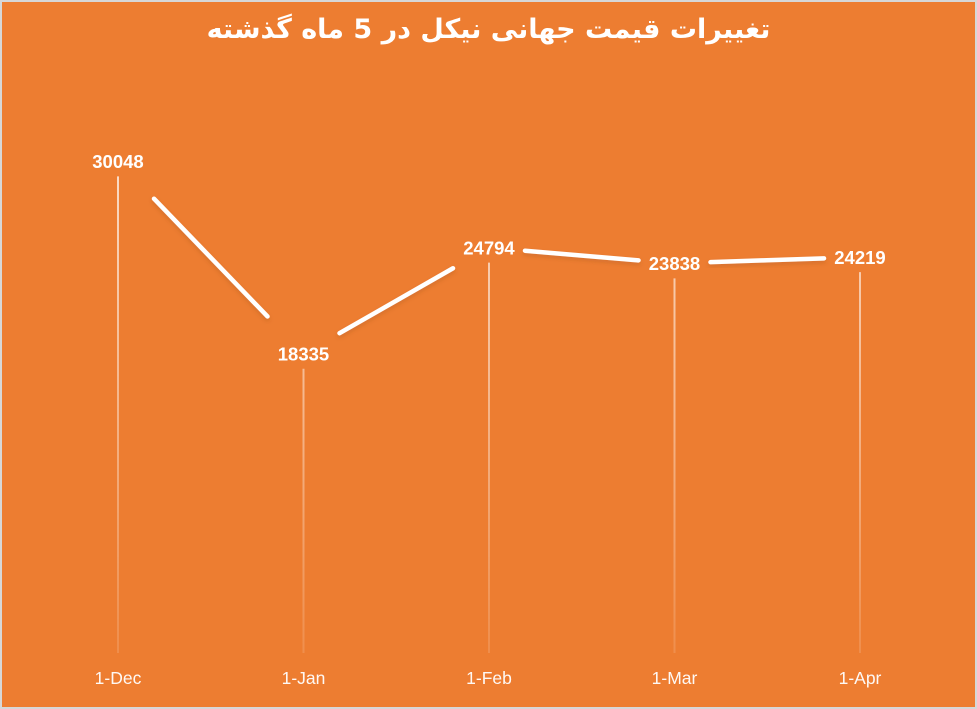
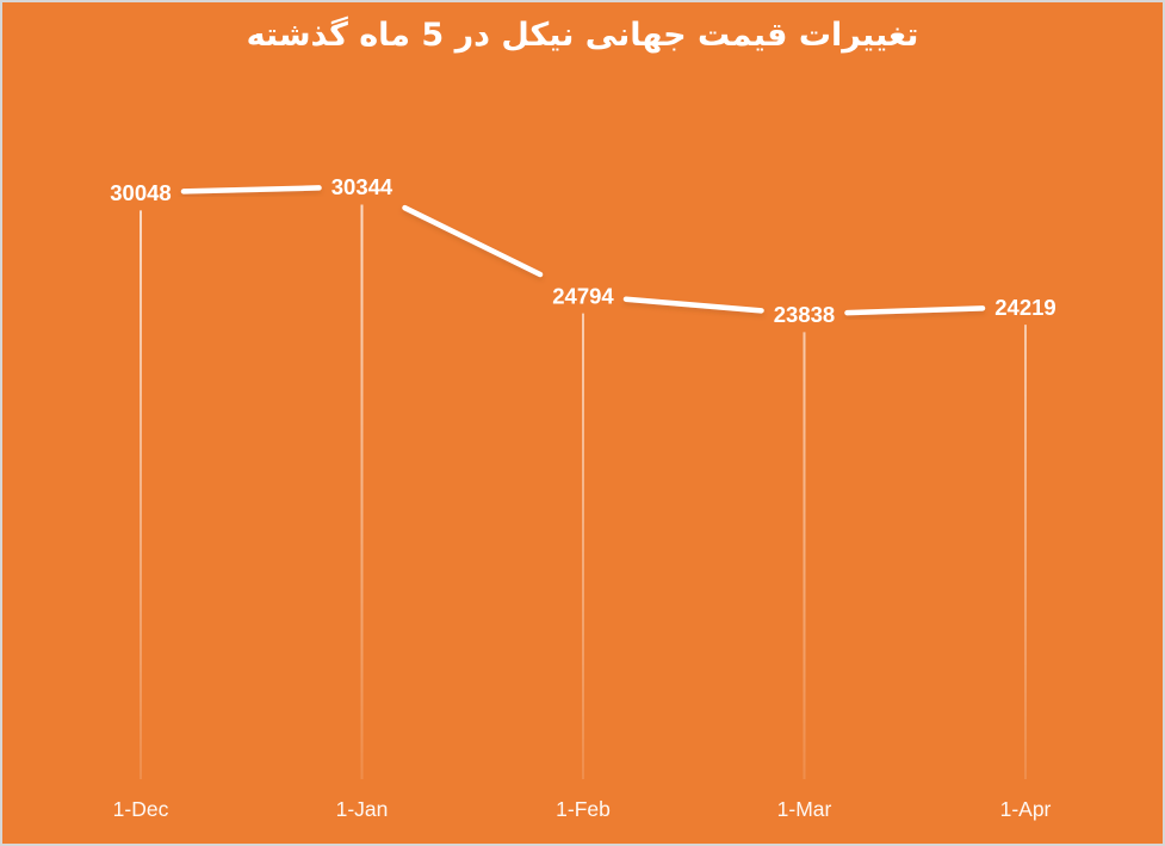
1-Jan: 18335 -> 30344
